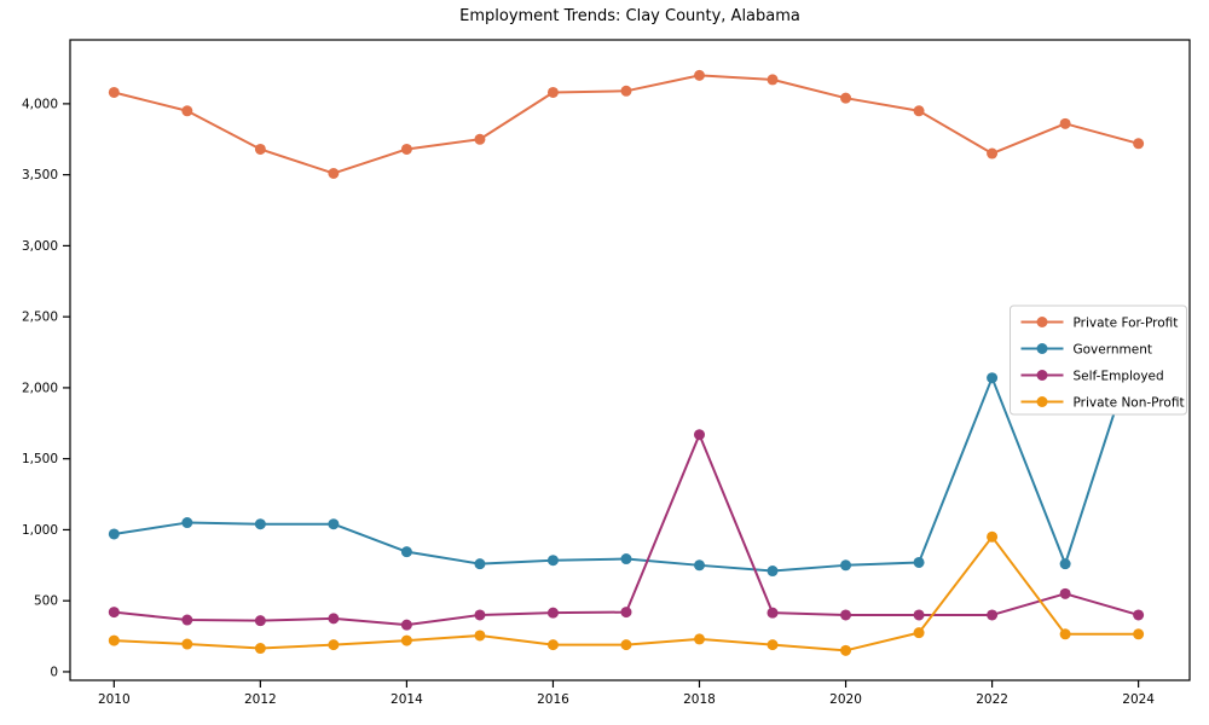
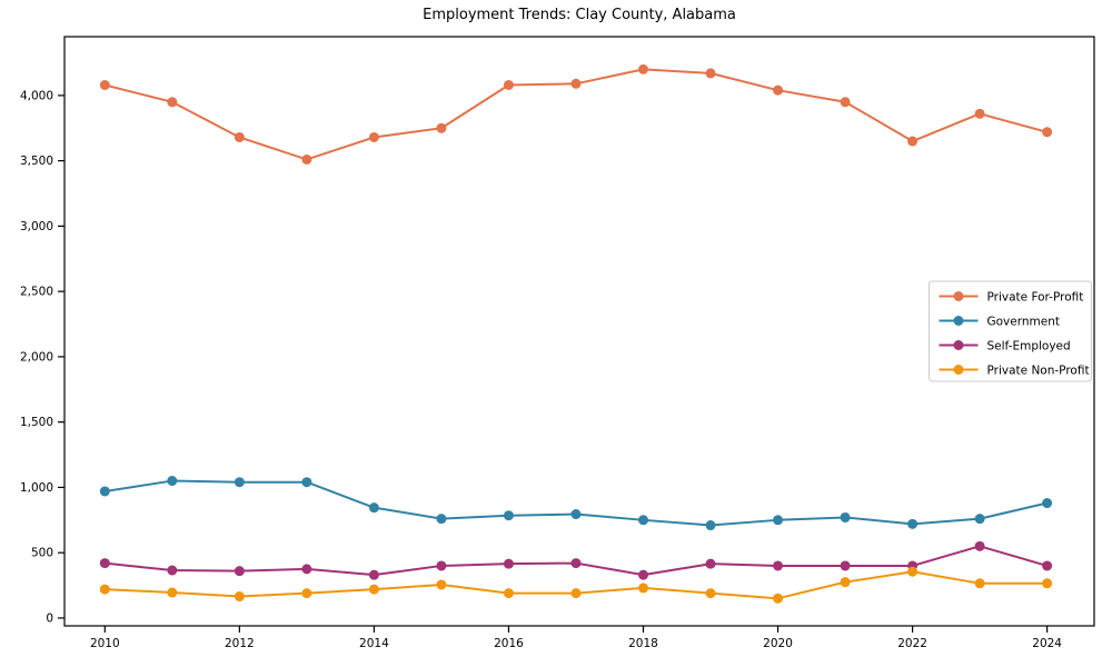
Self-Employed/2018: 1670 -> 330
Government/2022: 2070 -> 720
Private Non-Profit/2022: 950 -> 360
Government/2024: 2350 -> 880
